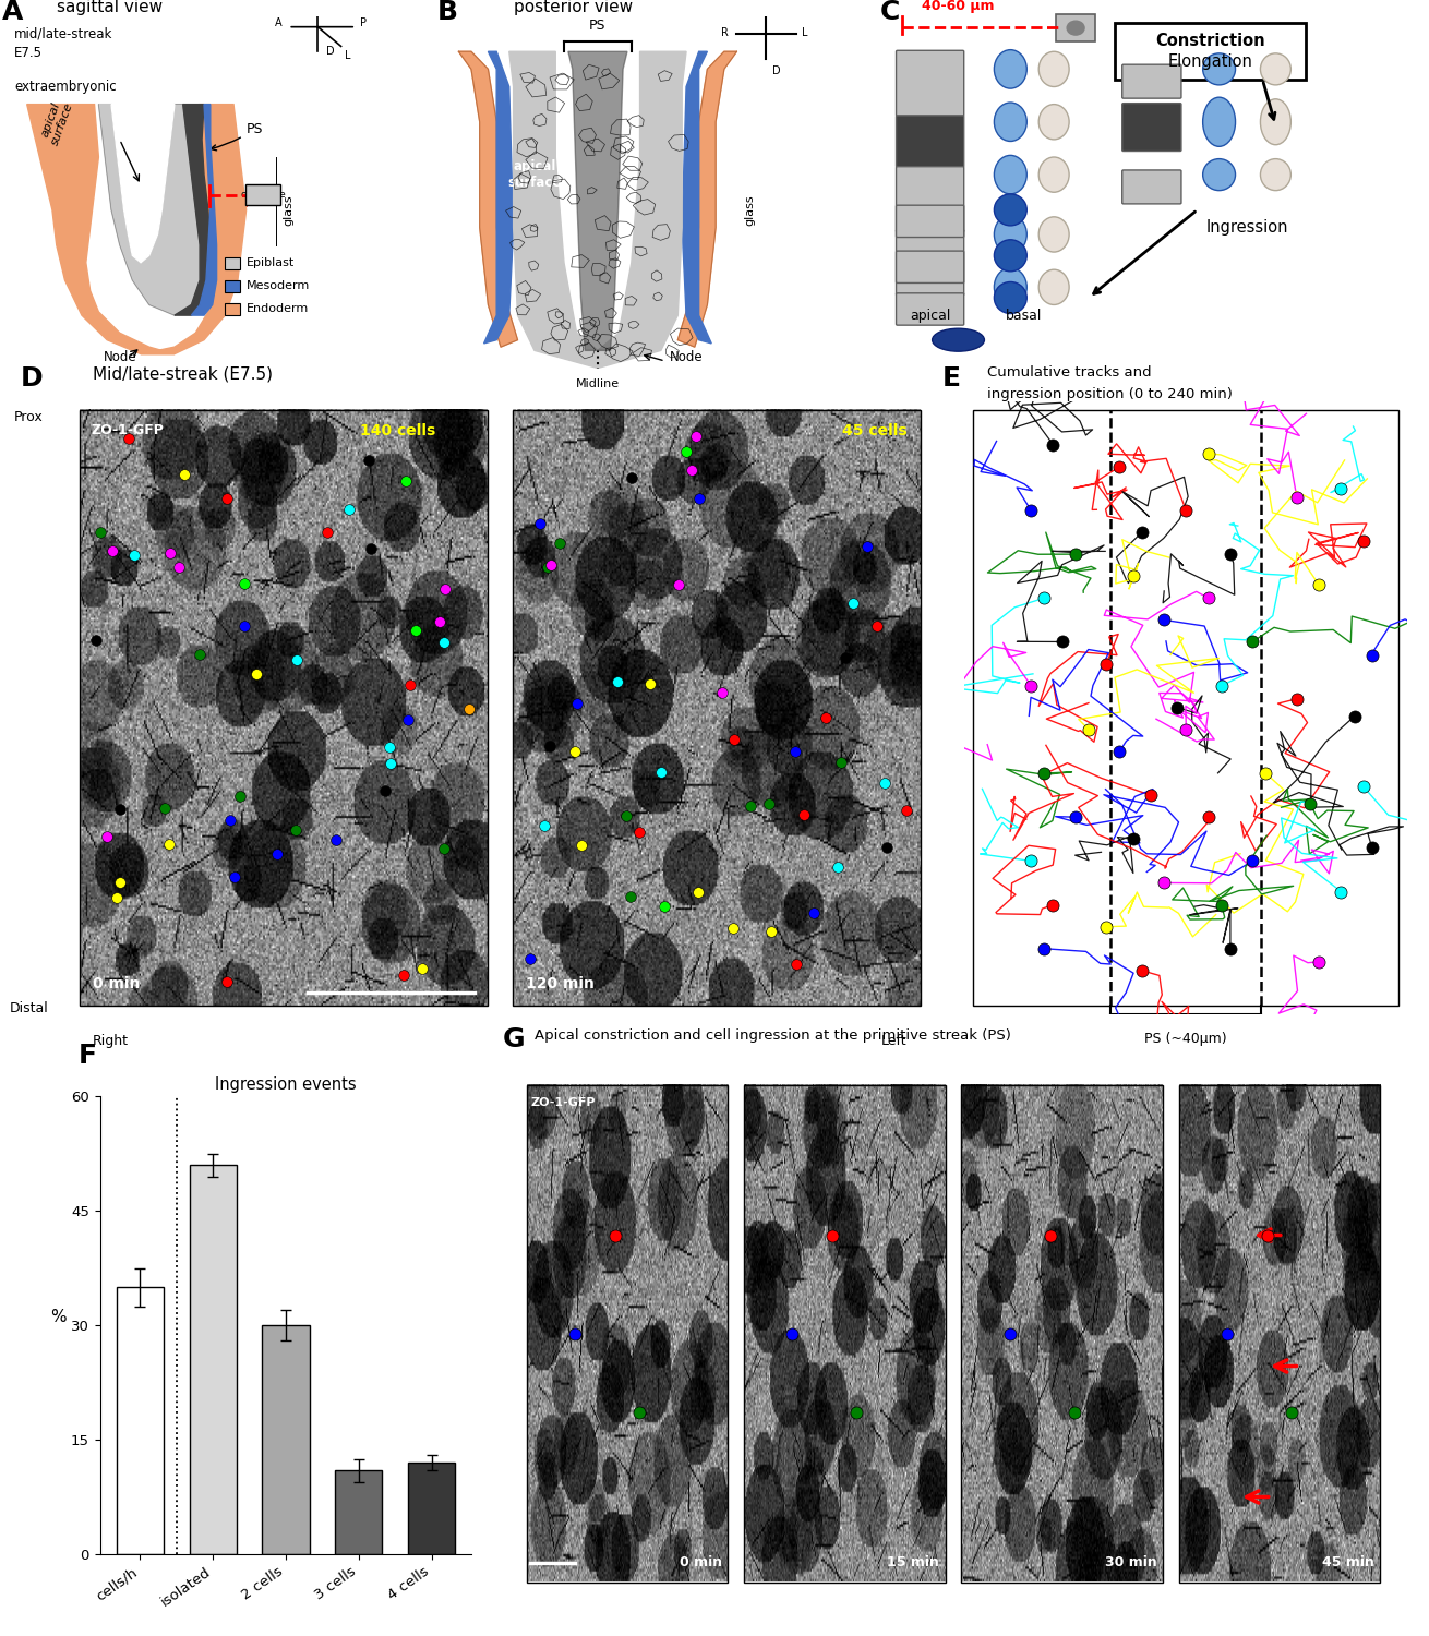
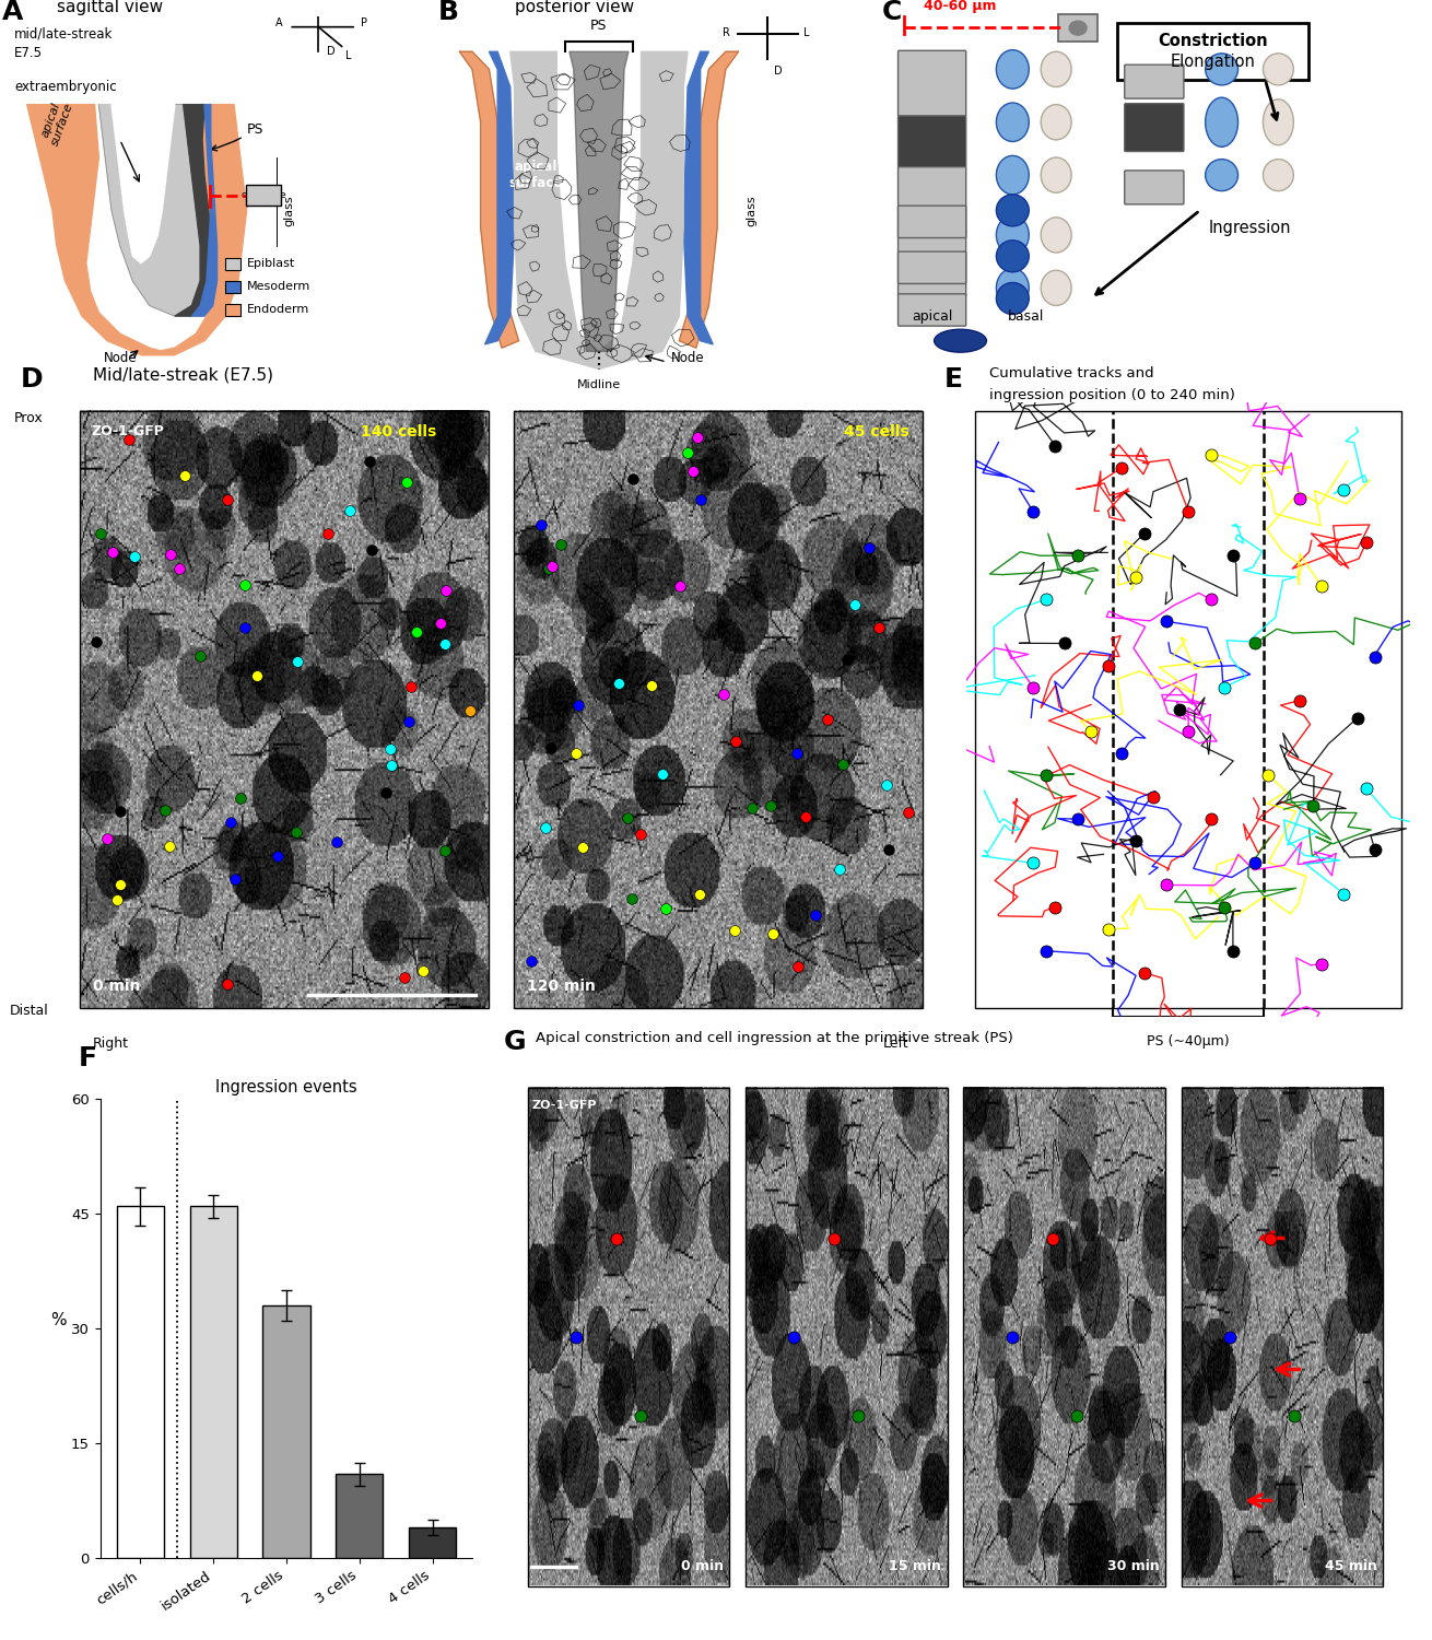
Ingression events/cells/h: 35 -> 46
Ingression events/isolated: 51 -> 46
Ingression events/2 cells: 30 -> 33
Ingression events/4 cells: 12 -> 4
